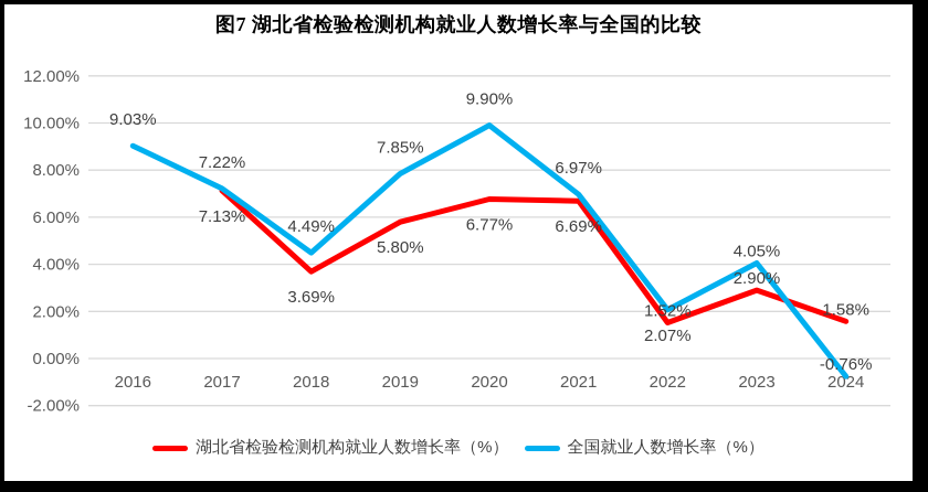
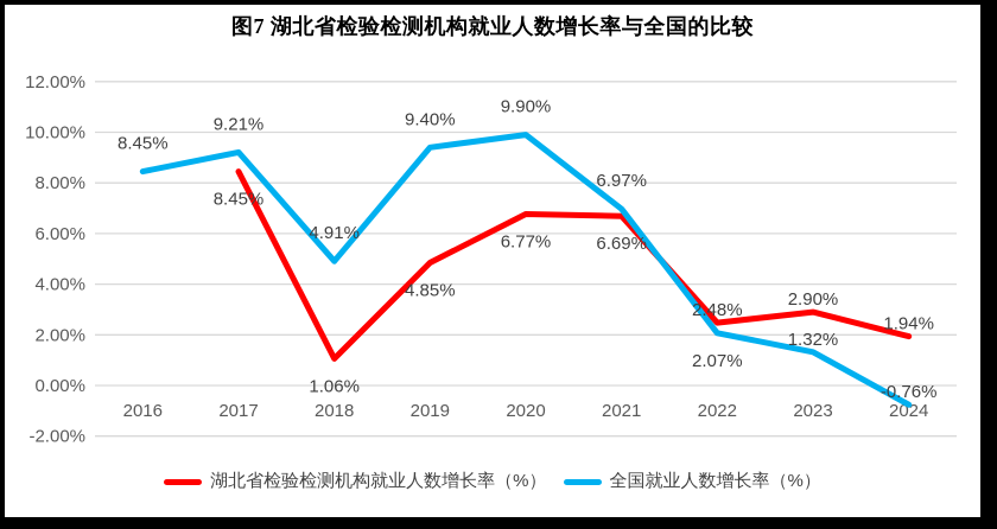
全国就业人数增长率（%）/2016: 9.03% -> 8.45%
湖北省检验检测机构就业人数增长率（%）/2017: 7.13% -> 8.45%
全国就业人数增长率（%）/2017: 7.22% -> 9.21%
湖北省检验检测机构就业人数增长率（%）/2018: 3.69% -> 1.06%
全国就业人数增长率（%）/2018: 4.49% -> 4.91%
湖北省检验检测机构就业人数增长率（%）/2019: 5.80% -> 4.85%
全国就业人数增长率（%）/2019: 7.85% -> 9.40%
湖北省检验检测机构就业人数增长率（%）/2022: 1.52% -> 2.48%
全国就业人数增长率（%）/2023: 4.05% -> 1.32%
湖北省检验检测机构就业人数增长率（%）/2024: 1.58% -> 1.94%
